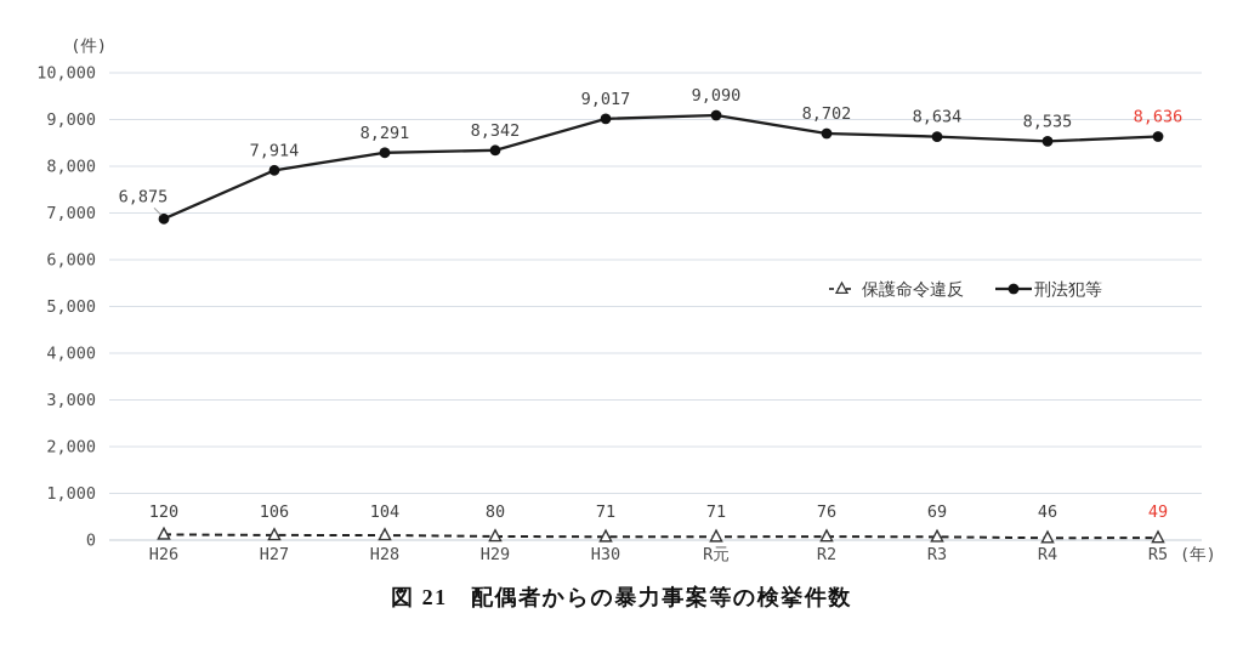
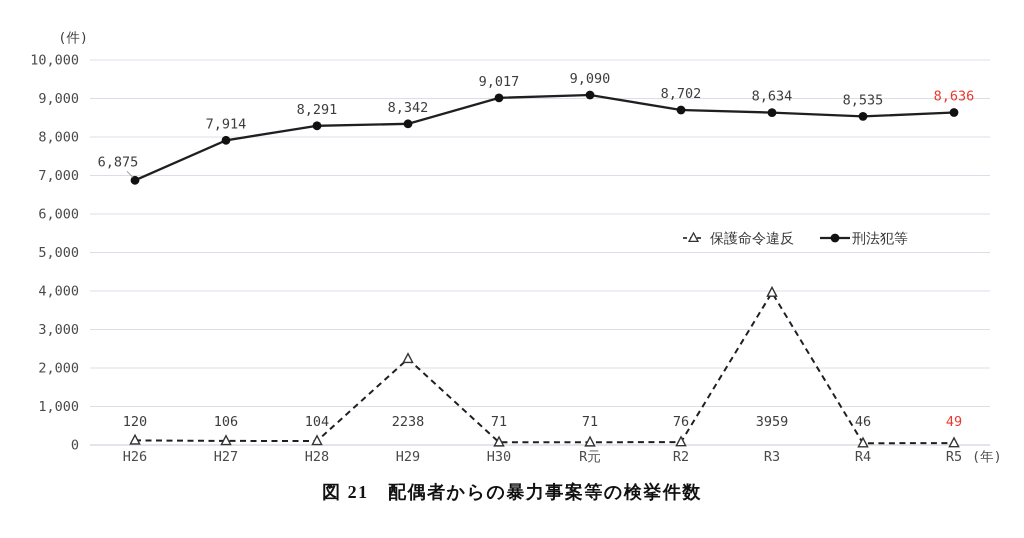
保護命令違反/H29: 80 -> 2238
保護命令違反/R3: 69 -> 3959
